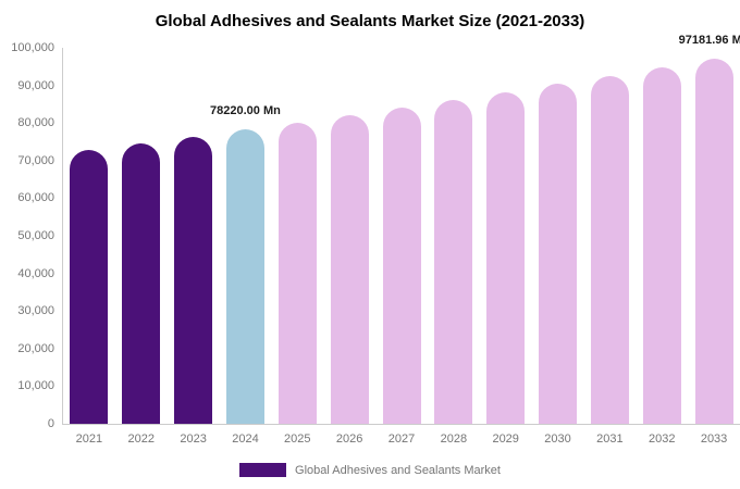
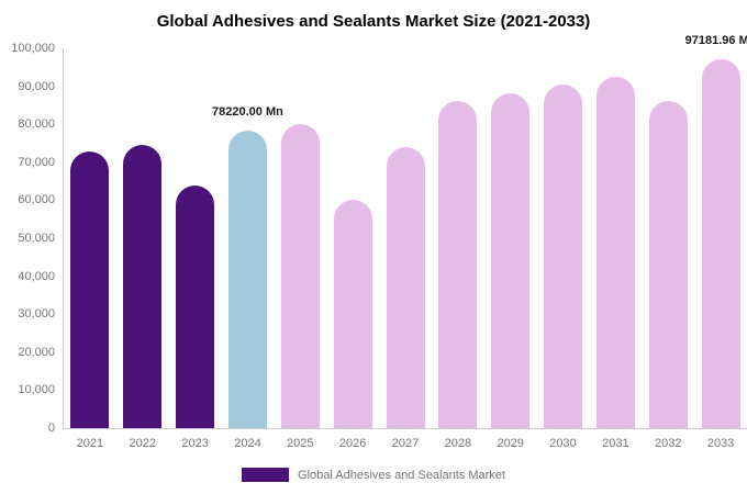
2023: 76000 -> 64000
2026: 82000 -> 60000
2027: 84000 -> 74000
2032: 95000 -> 86000
